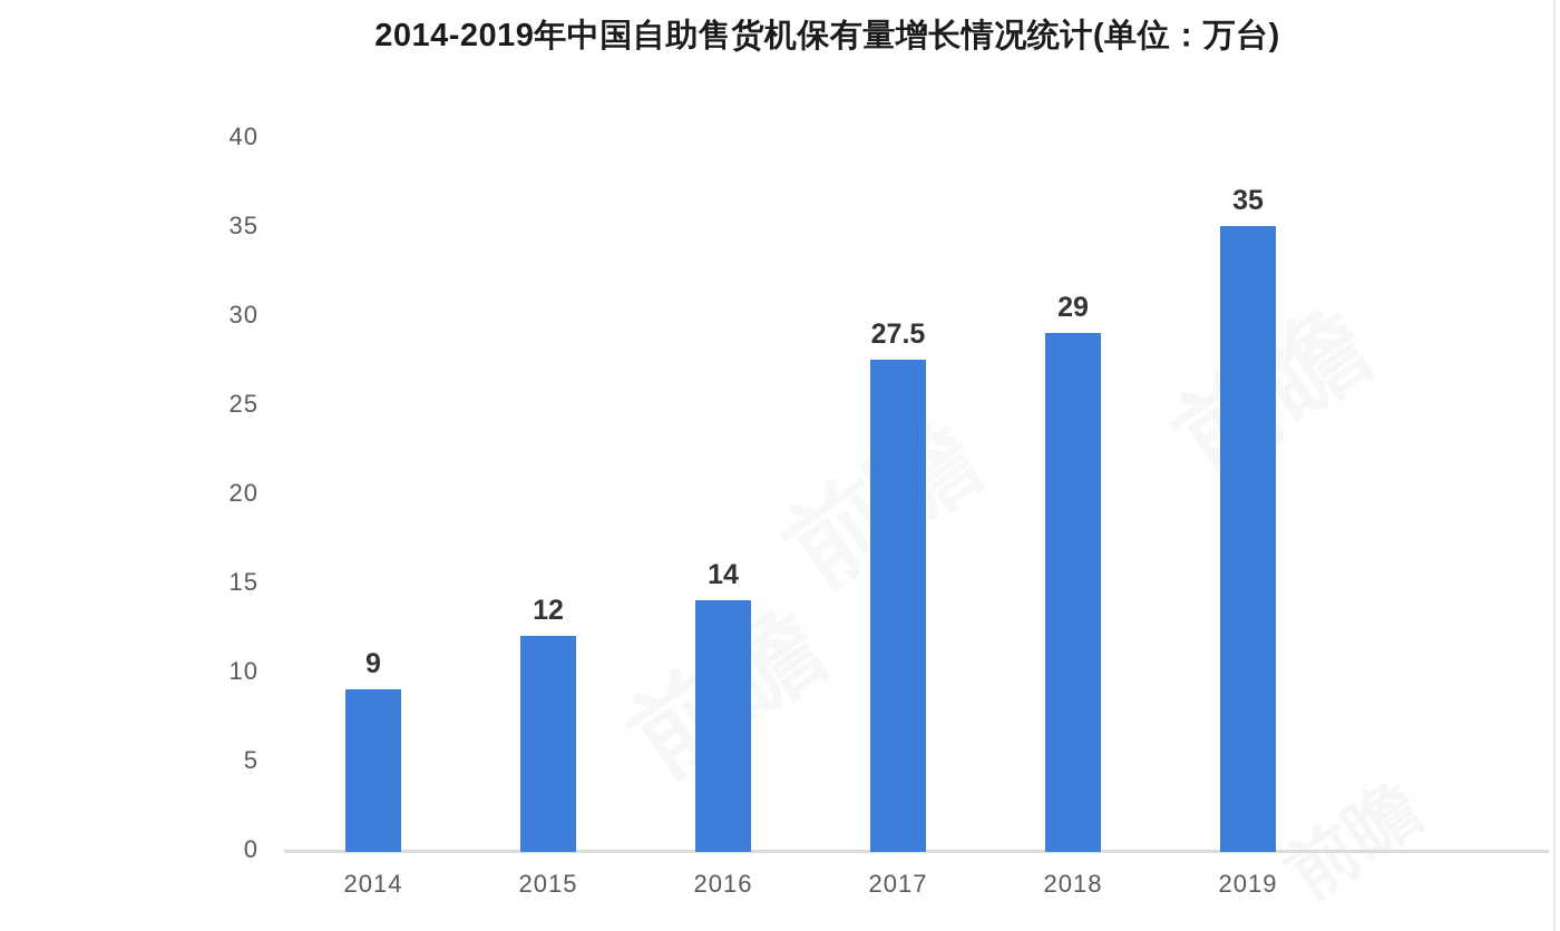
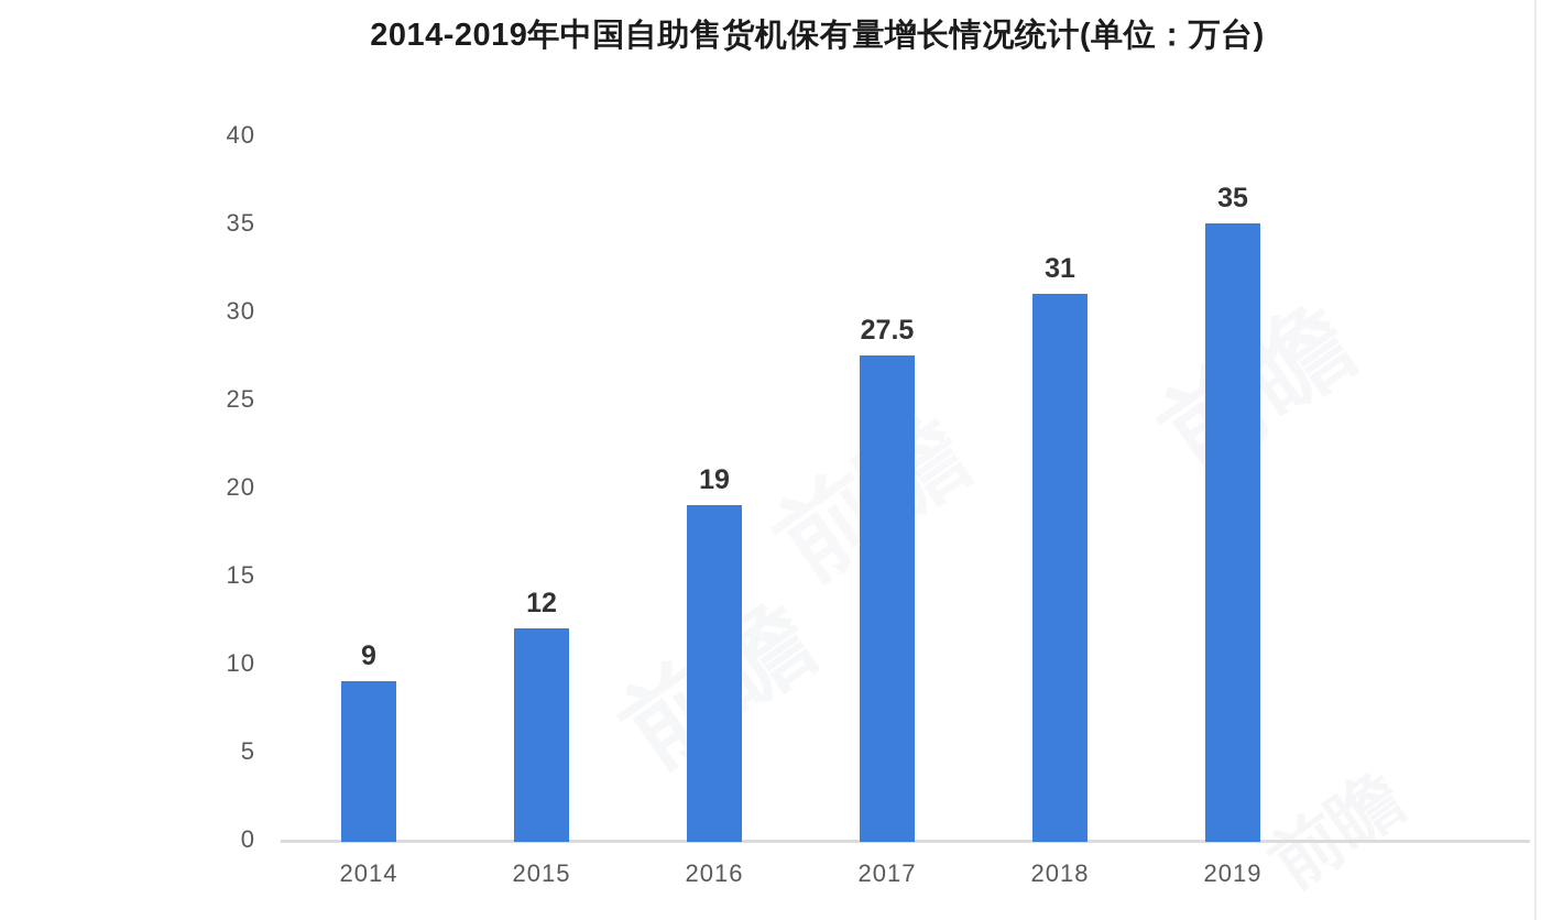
2016: 14 -> 19
2018: 29 -> 31
